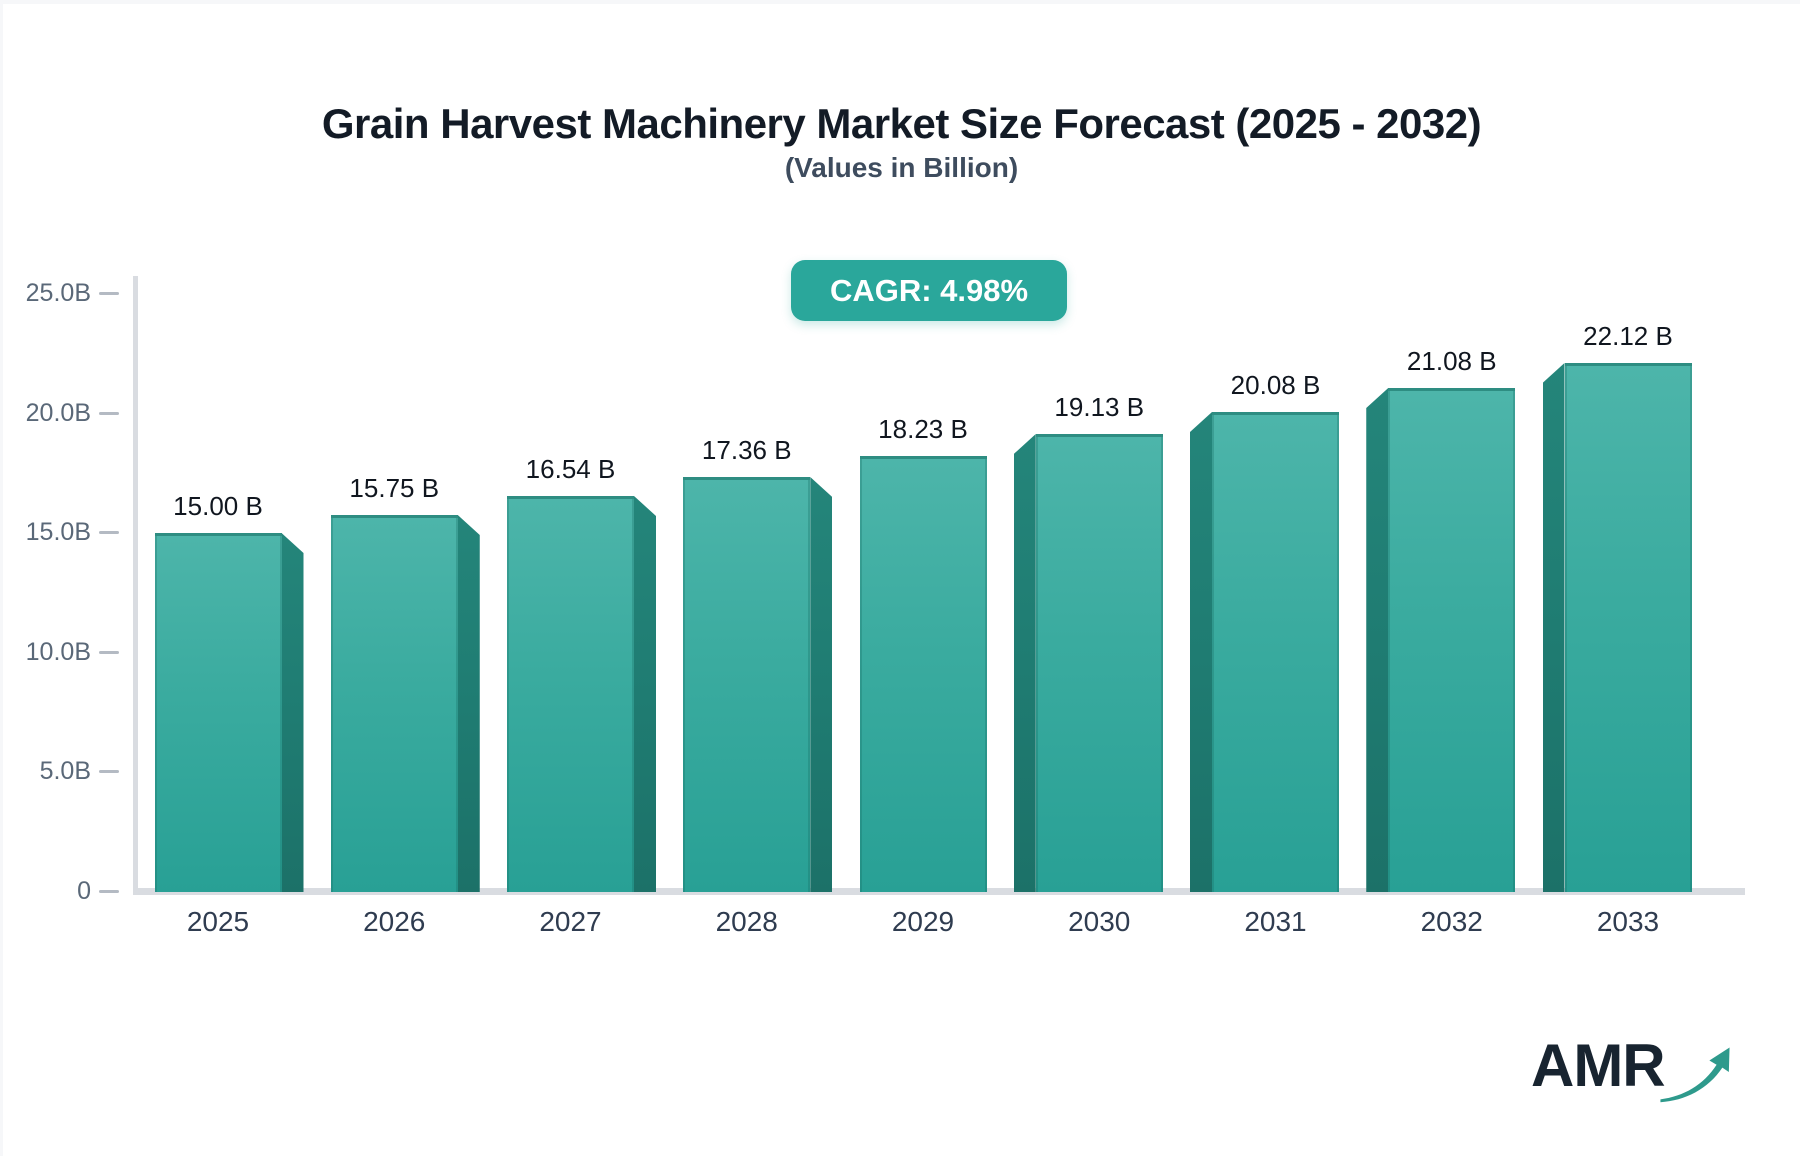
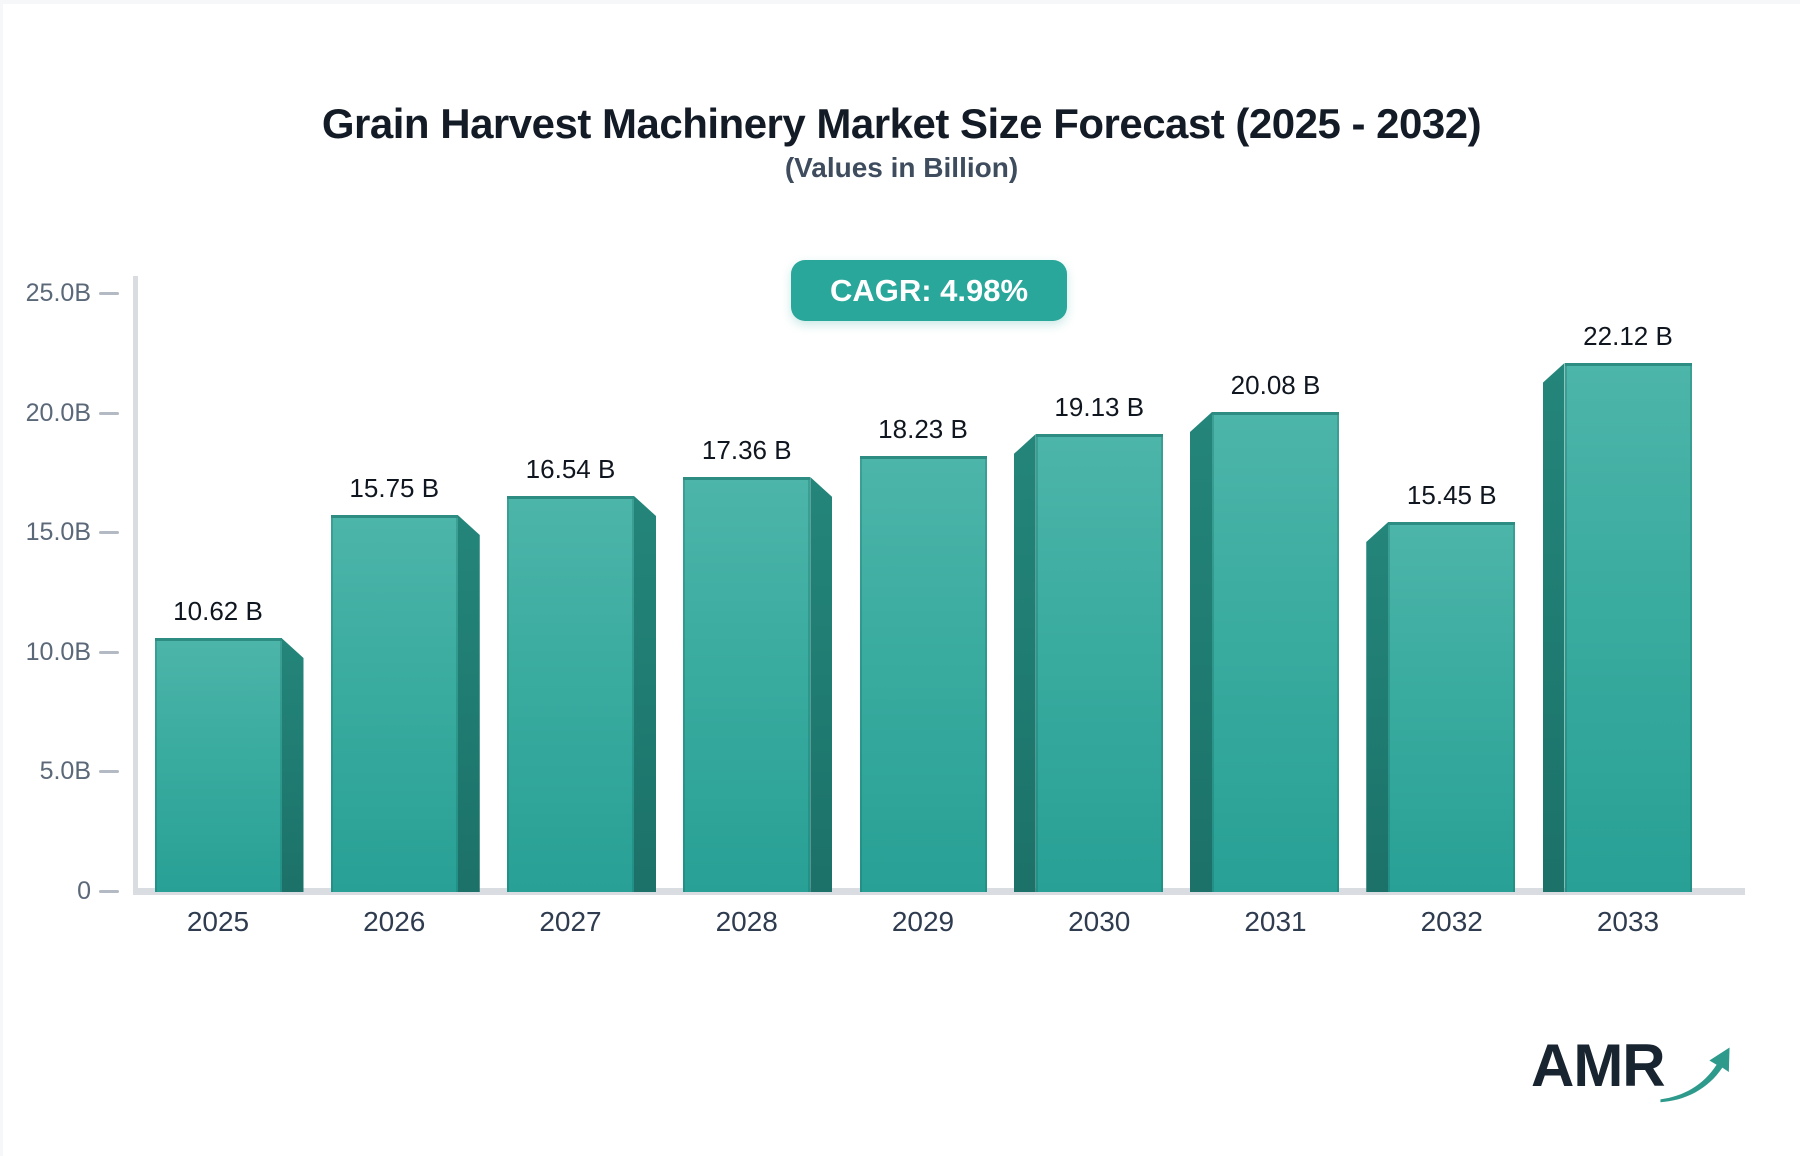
2025: 15.00 -> 10.62
2032: 21.08 -> 15.45
